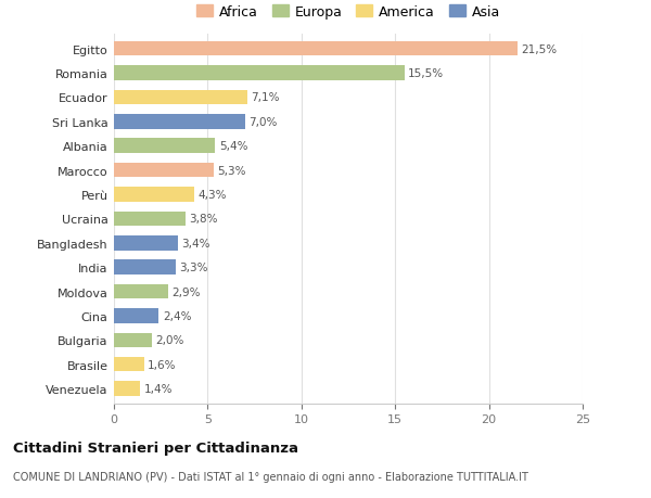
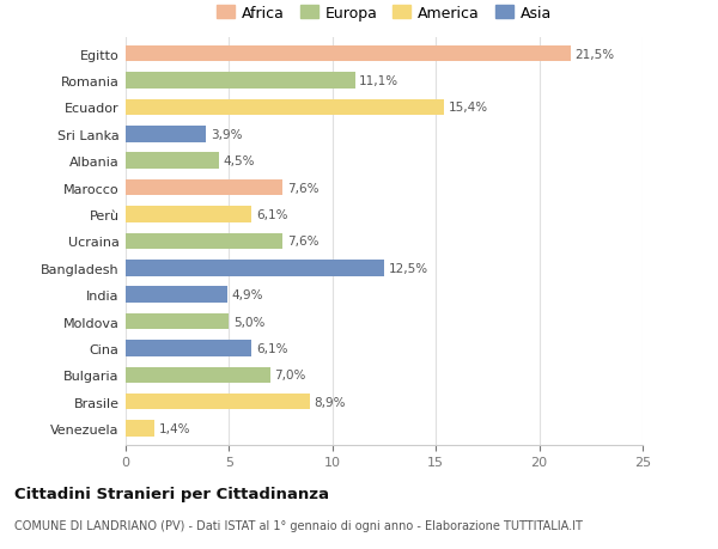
Romania: 15,5% -> 11,1%
Ecuador: 7,1% -> 15,4%
Sri Lanka: 7,0% -> 3,9%
Albania: 5,4% -> 4,5%
Marocco: 5,3% -> 7,6%
Perù: 4,3% -> 6,1%
Ucraina: 3,8% -> 7,6%
Bangladesh: 3,4% -> 12,5%
India: 3,3% -> 4,9%
Moldova: 2,9% -> 5,0%
Cina: 2,4% -> 6,1%
Bulgaria: 2,0% -> 7,0%
Brasile: 1,6% -> 8,9%
